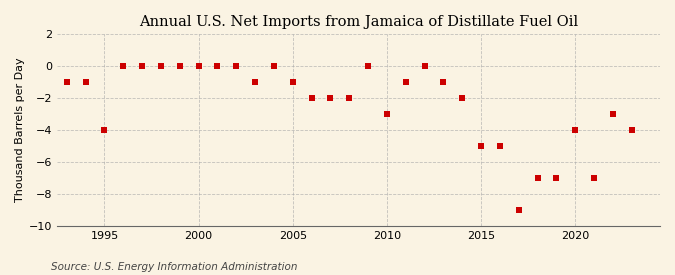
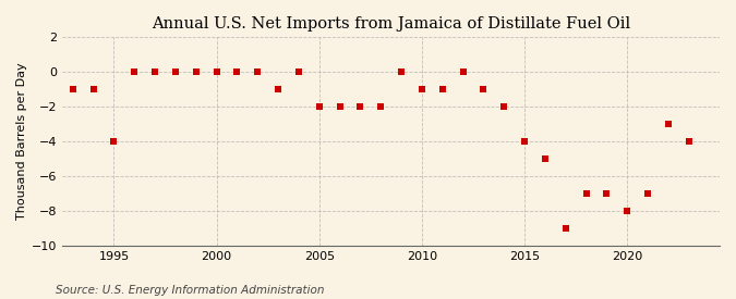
2005: -1 -> -2
2010: -3 -> -1
2015: -5 -> -4
2020: -4 -> -8
